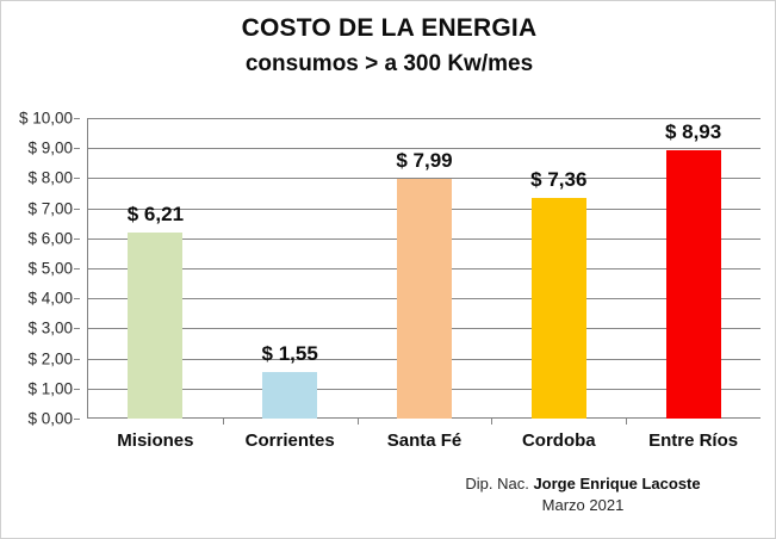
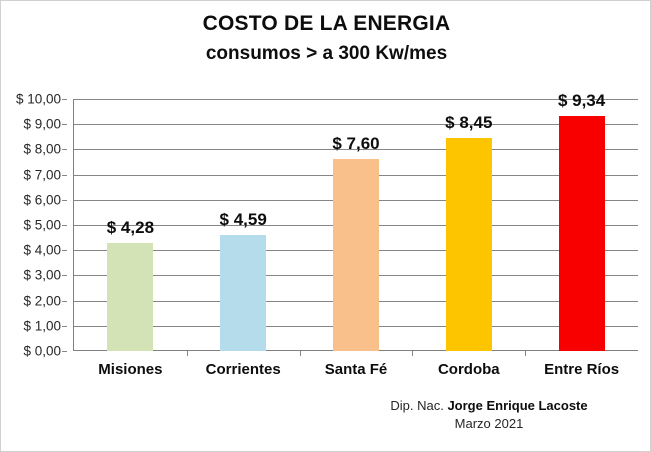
Misiones: 6,21 -> 4,28
Corrientes: 1,55 -> 4,59
Santa Fé: 7,99 -> 7,60
Cordoba: 7,36 -> 8,45
Entre Ríos: 8,93 -> 9,34
